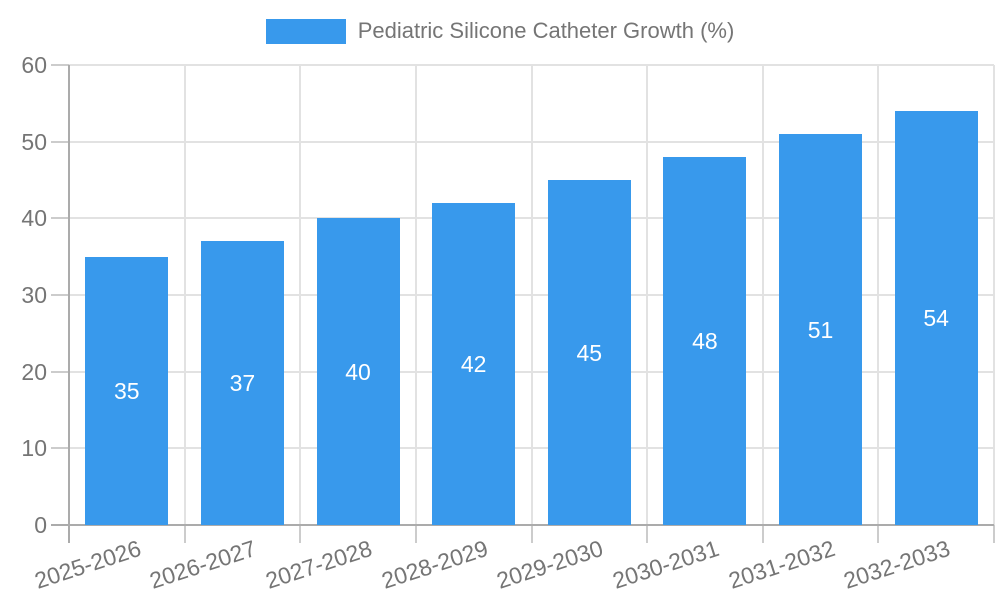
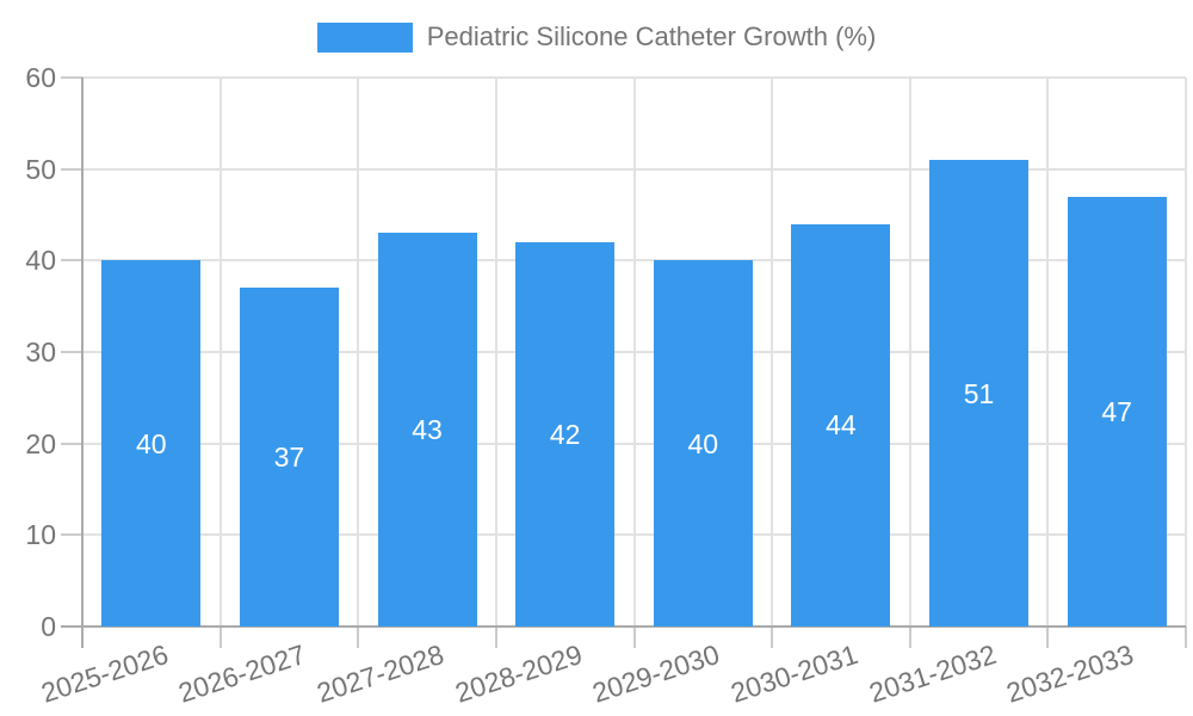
2025-2026: 35 -> 40
2027-2028: 40 -> 43
2029-2030: 45 -> 40
2030-2031: 48 -> 44
2032-2033: 54 -> 47
